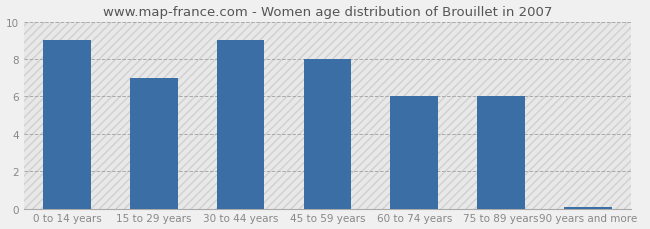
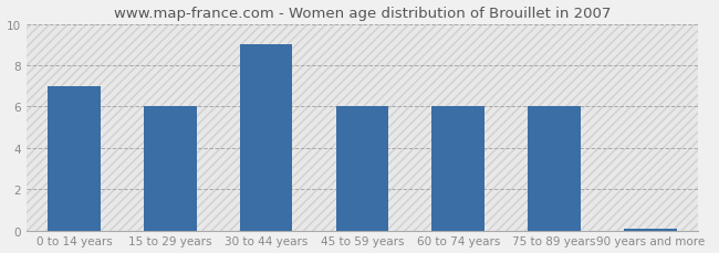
0 to 14 years: 9.0 -> 7.0
15 to 29 years: 7.0 -> 6.0
45 to 59 years: 8.0 -> 6.0
